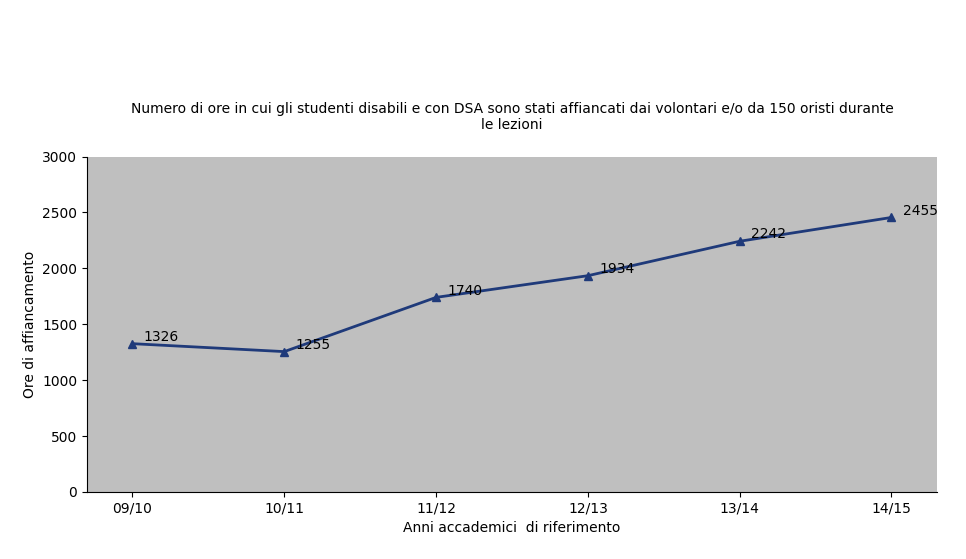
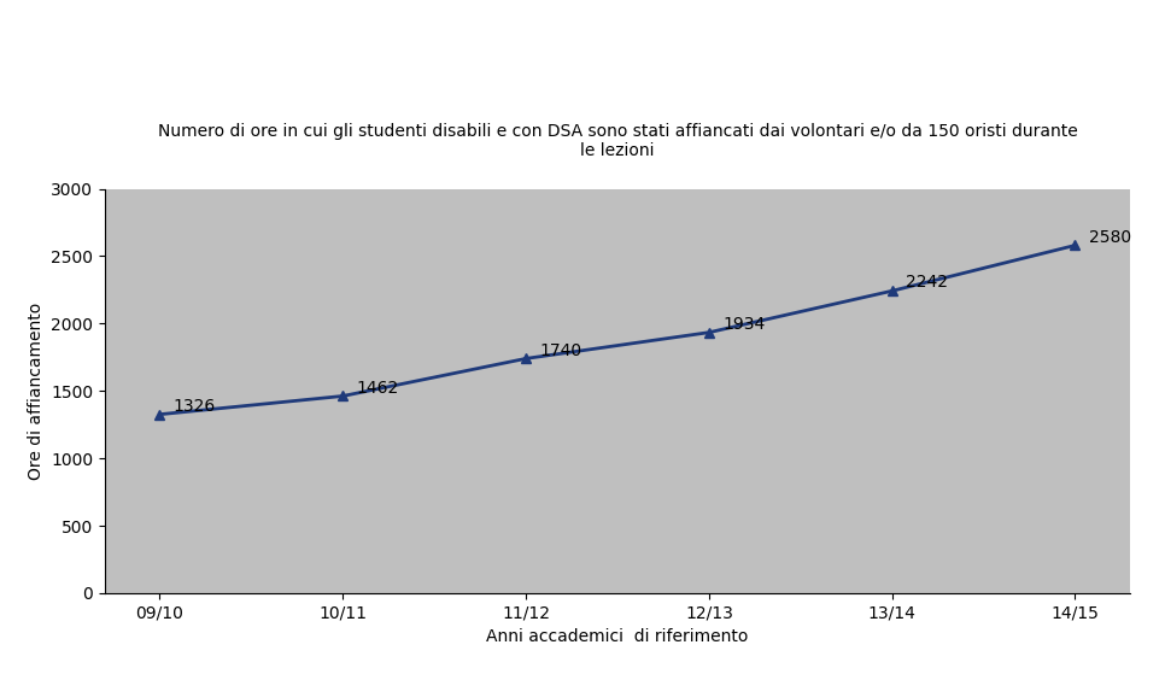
10/11: 1255 -> 1462
14/15: 2455 -> 2580
